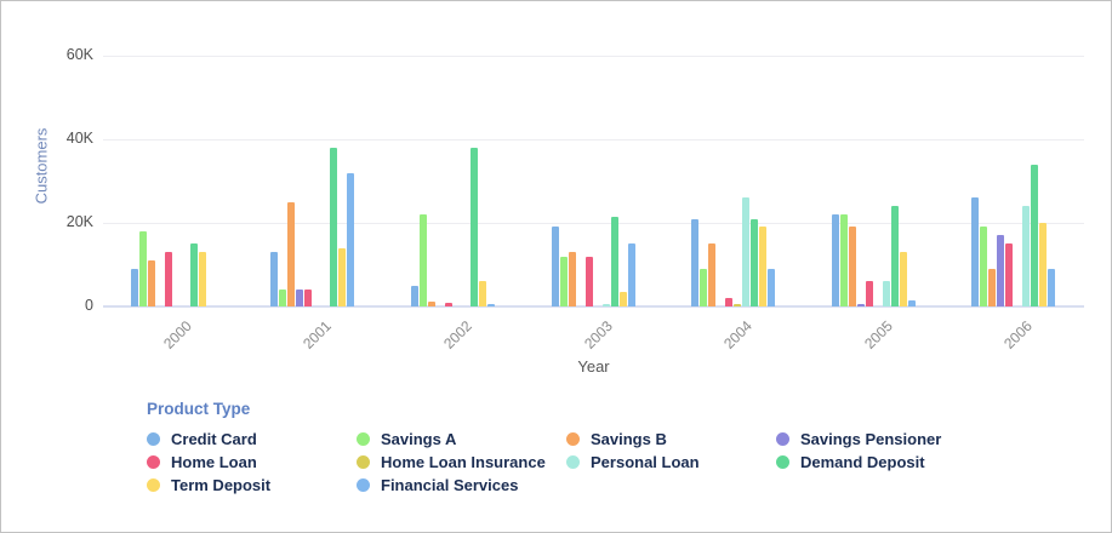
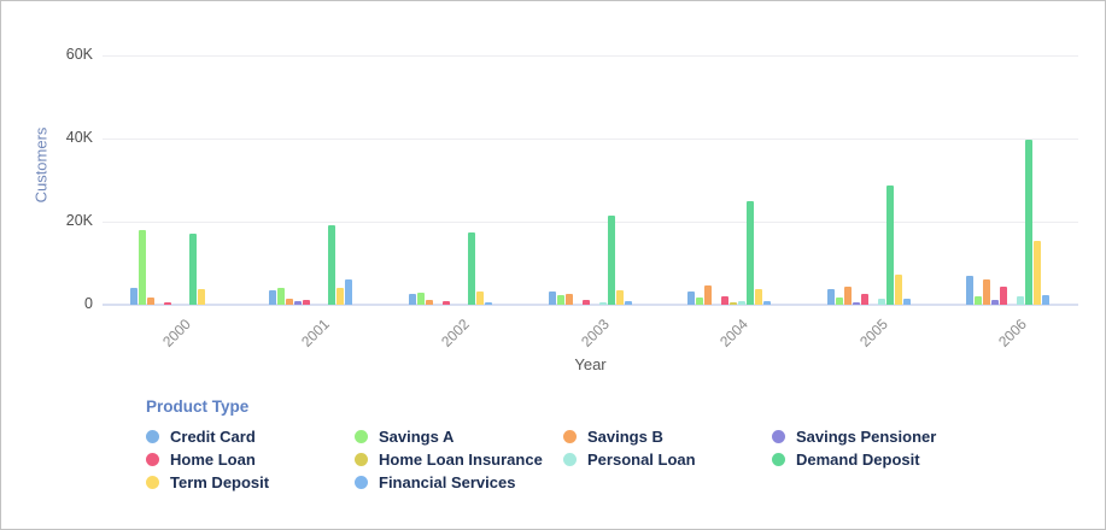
Credit Card/2000: 9K -> 4K
Savings B/2000: 11K -> 2K
Home Loan/2000: 13K -> 1K
Demand Deposit/2000: 15K -> 17K
Term Deposit/2000: 13K -> 4K
Credit Card/2001: 13K -> 3K
Savings B/2001: 25K -> 2K
Savings Pensioner/2001: 4K -> 1K
Home Loan/2001: 4K -> 1K
Demand Deposit/2001: 38K -> 19K
Term Deposit/2001: 14K -> 4K
Financial Services/2001: 32K -> 6K
Credit Card/2002: 5K -> 2K
Savings A/2002: 22K -> 3K
Demand Deposit/2002: 38K -> 17K
Term Deposit/2002: 6K -> 3K
Credit Card/2003: 19K -> 3K
Savings A/2003: 12K -> 2K
Savings B/2003: 13K -> 2K
Home Loan/2003: 12K -> 1K
Financial Services/2003: 15K -> 1K
Credit Card/2004: 21K -> 3K
Savings A/2004: 9K -> 2K
Savings B/2004: 15K -> 5K
Personal Loan/2004: 26K -> 1K
Demand Deposit/2004: 21K -> 25K
Term Deposit/2004: 19K -> 4K
Financial Services/2004: 9K -> 1K
Credit Card/2005: 22K -> 4K
Savings A/2005: 22K -> 2K
Savings B/2005: 19K -> 4K
Home Loan/2005: 6K -> 3K
Personal Loan/2005: 6K -> 2K
Demand Deposit/2005: 24K -> 29K
Term Deposit/2005: 13K -> 7K
Credit Card/2006: 26K -> 7K
Savings A/2006: 19K -> 2K
Savings B/2006: 9K -> 6K
Savings Pensioner/2006: 17K -> 1K
Home Loan/2006: 15K -> 4K
Personal Loan/2006: 24K -> 2K
Demand Deposit/2006: 34K -> 40K
Term Deposit/2006: 20K -> 15K
Financial Services/2006: 9K -> 2K
